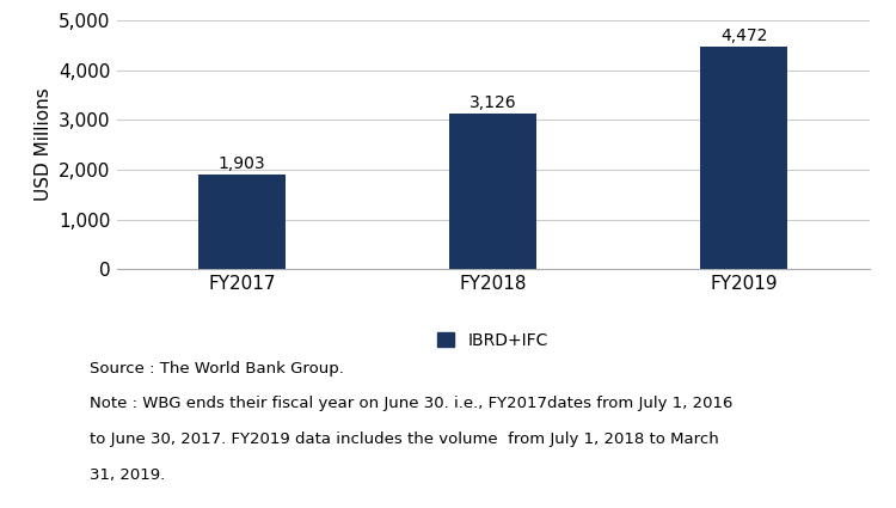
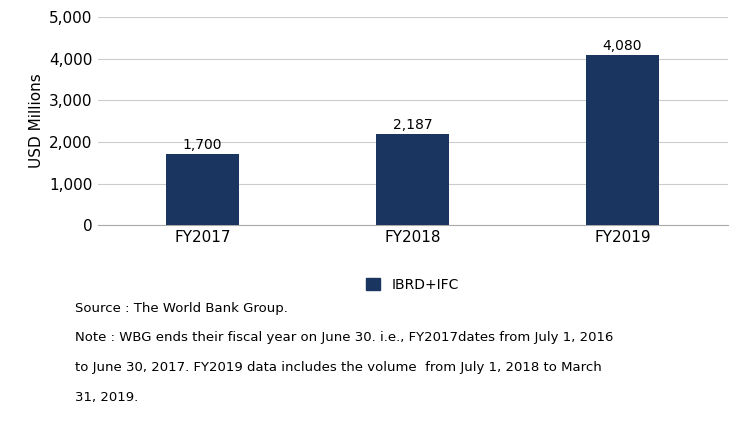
FY2017: 1,903 -> 1,700
FY2018: 3,126 -> 2,187
FY2019: 4,472 -> 4,080
